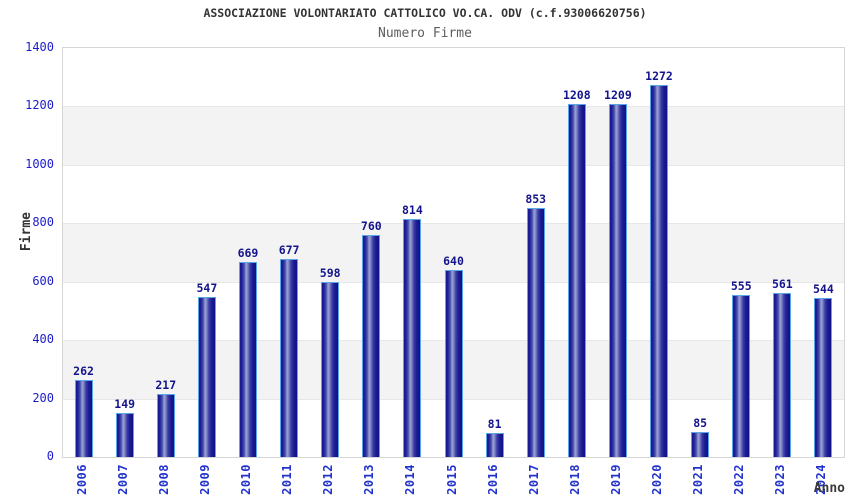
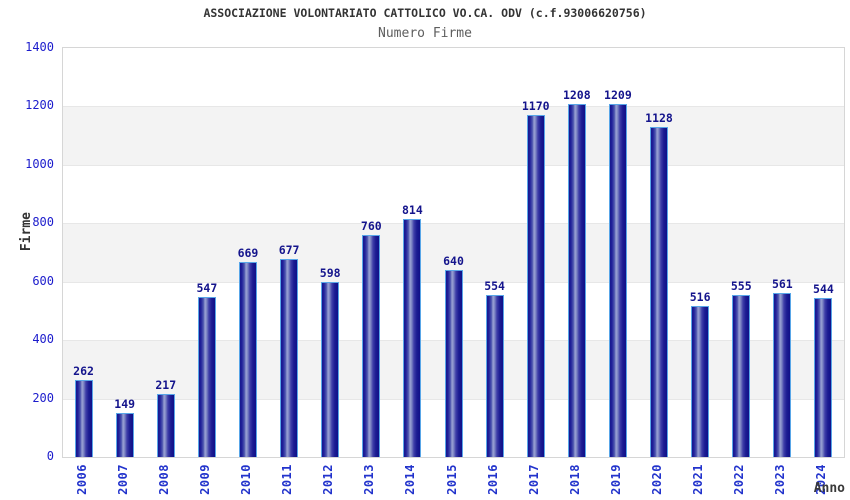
2016: 81 -> 554
2017: 853 -> 1170
2020: 1272 -> 1128
2021: 85 -> 516
